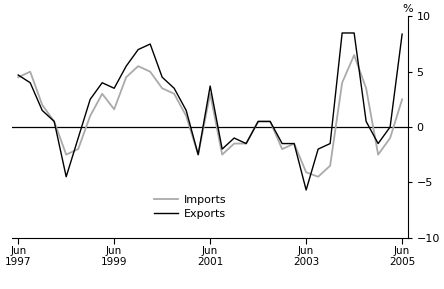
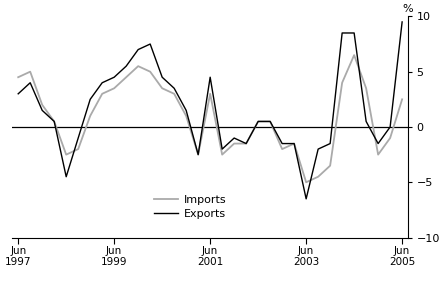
Exports/Jun 1997: 4.7 -> 3.0
Exports/Jun 1999: 3.5 -> 4.5
Imports/Jun 1999: 1.6 -> 3.5
Exports/Jun 2001: 3.7 -> 4.5
Exports/Jun 2003: -5.7 -> -6.5
Imports/Jun 2003: -4.1 -> -5.0
Exports/Jun 2005: 8.4 -> 9.5
